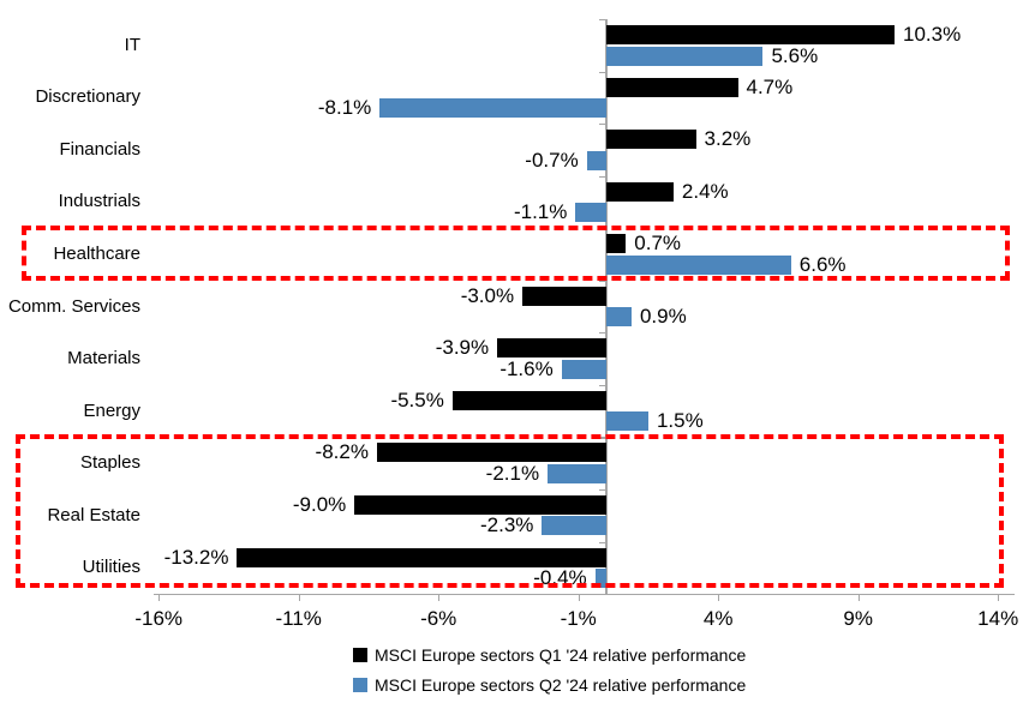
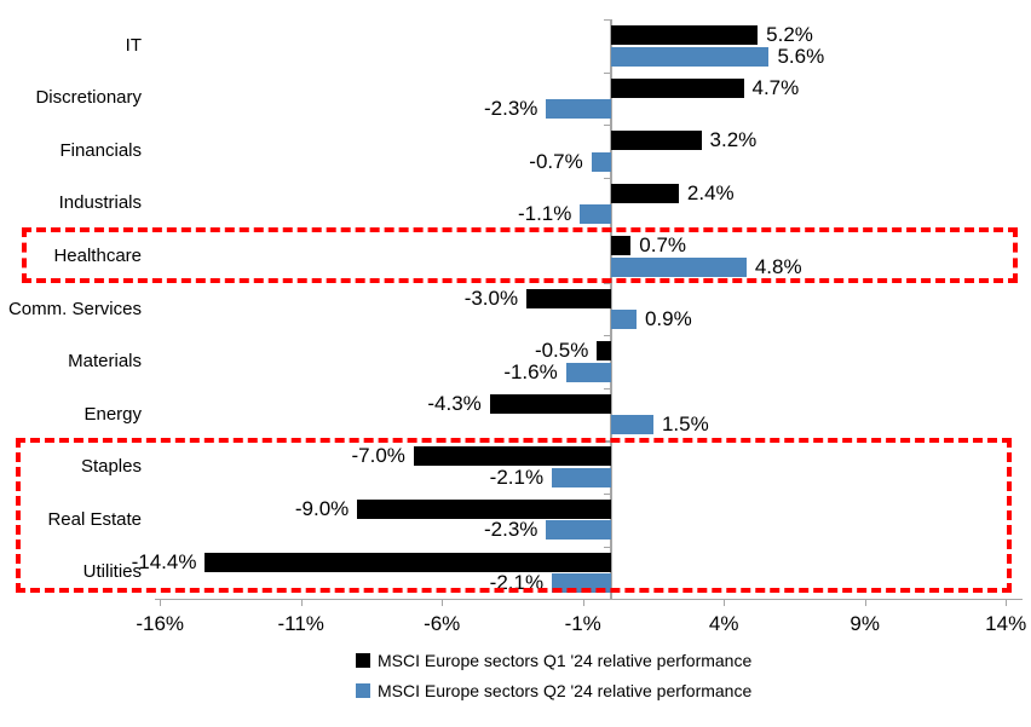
MSCI Europe sectors Q1 '24 relative performance/IT: 10.3% -> 5.2%
MSCI Europe sectors Q2 '24 relative performance/Discretionary: -8.1% -> -2.3%
MSCI Europe sectors Q2 '24 relative performance/Healthcare: 6.6% -> 4.8%
MSCI Europe sectors Q1 '24 relative performance/Materials: -3.9% -> -0.5%
MSCI Europe sectors Q1 '24 relative performance/Energy: -5.5% -> -4.3%
MSCI Europe sectors Q1 '24 relative performance/Staples: -8.2% -> -7.0%
MSCI Europe sectors Q1 '24 relative performance/Utilities: -13.2% -> -14.4%
MSCI Europe sectors Q2 '24 relative performance/Utilities: -0.4% -> -2.1%
